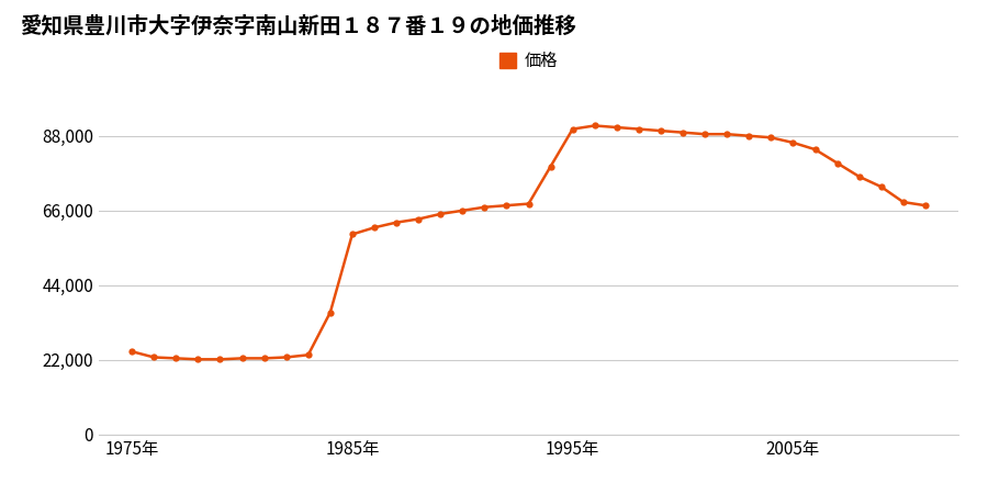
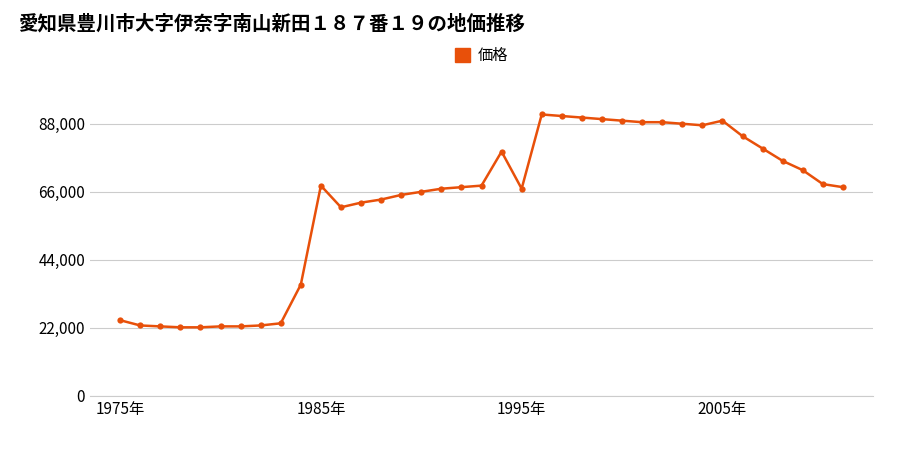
1985年: 59,000 -> 68,000
1995年: 90,000 -> 67,000
2005年: 86,000 -> 89,000
